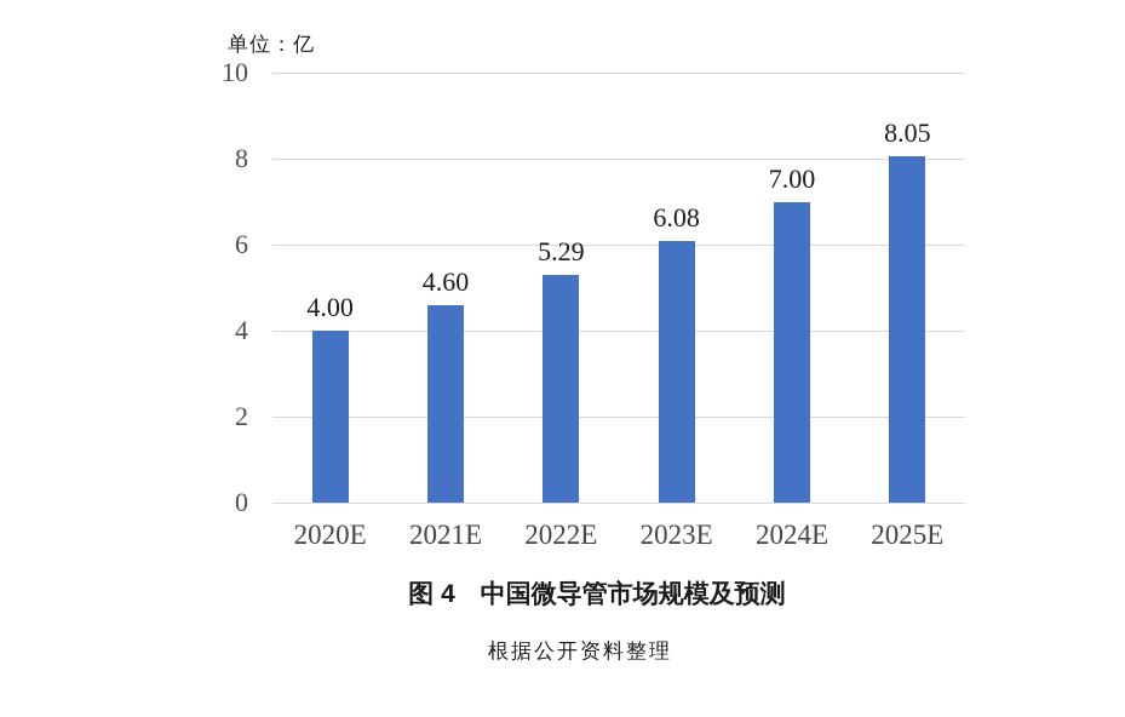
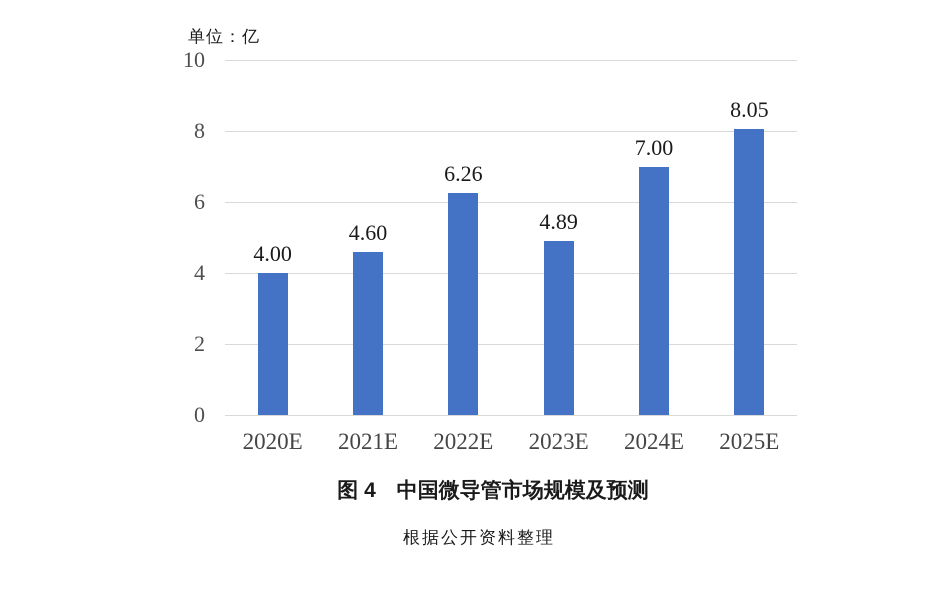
2022E: 5.29 -> 6.26
2023E: 6.08 -> 4.89
